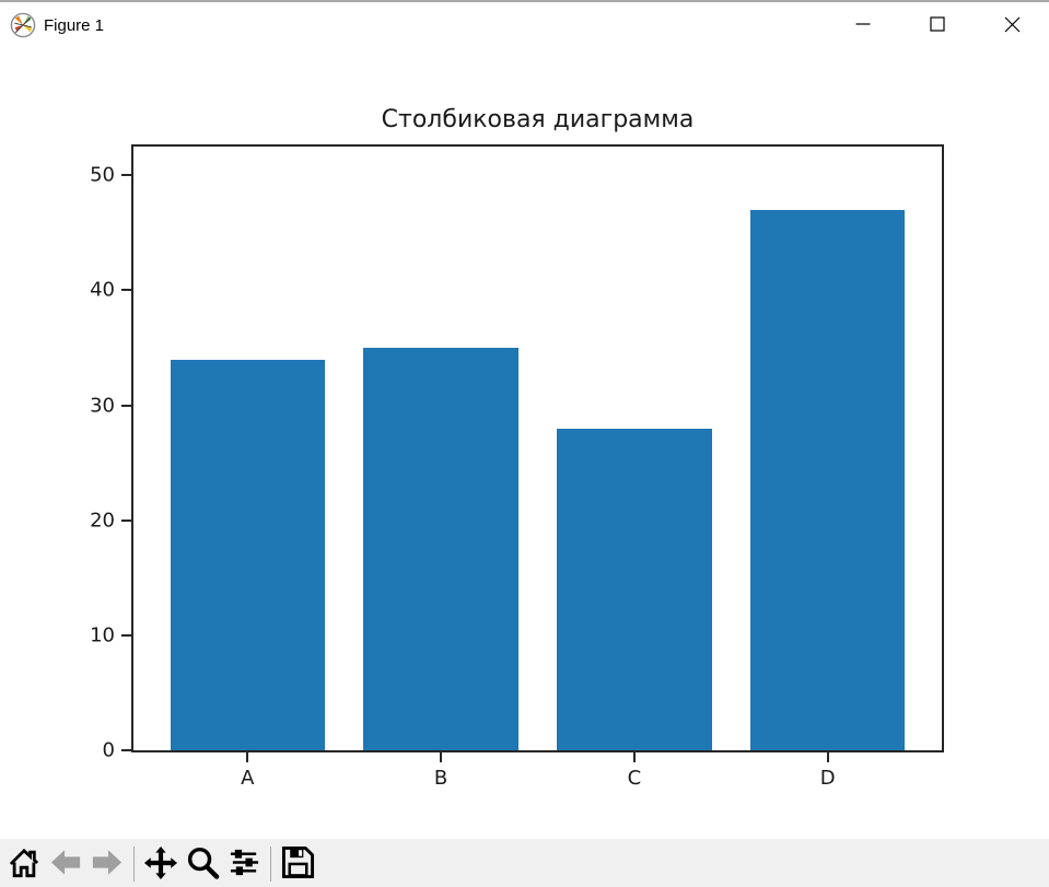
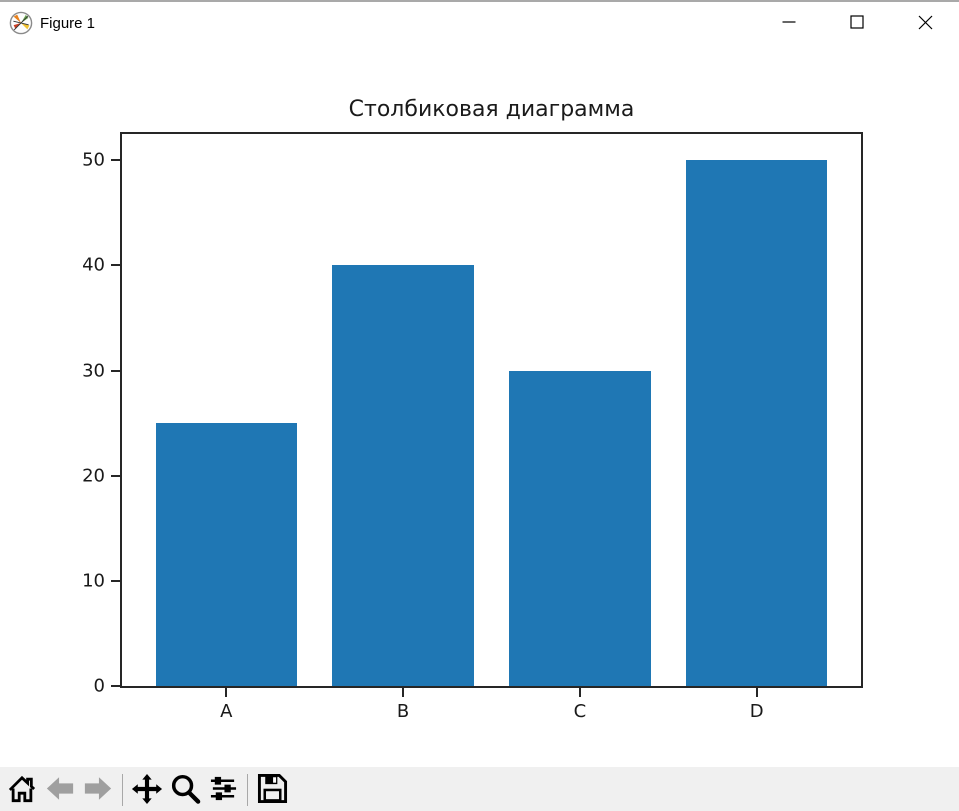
A: 34 -> 25
B: 35 -> 40
C: 28 -> 30
D: 47 -> 50
